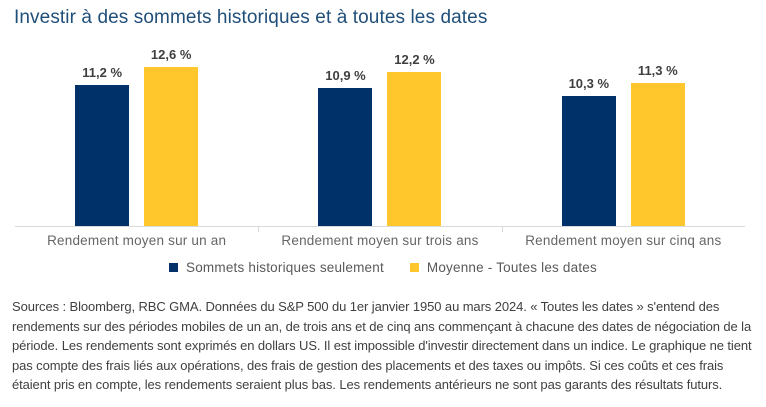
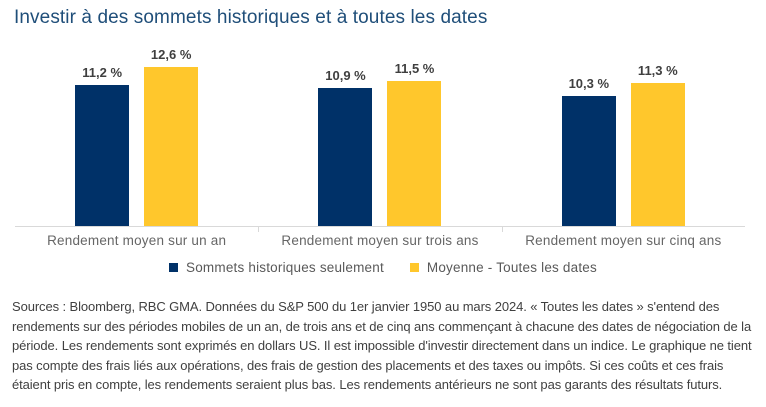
Moyenne - Toutes les dates/Rendement moyen sur trois ans: 12,2 -> 11,5
